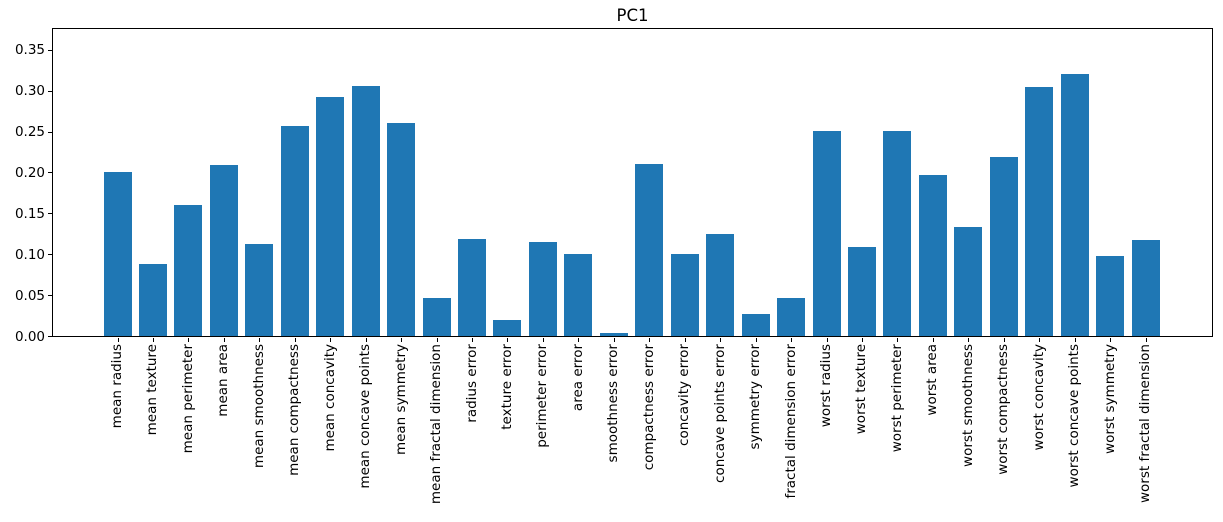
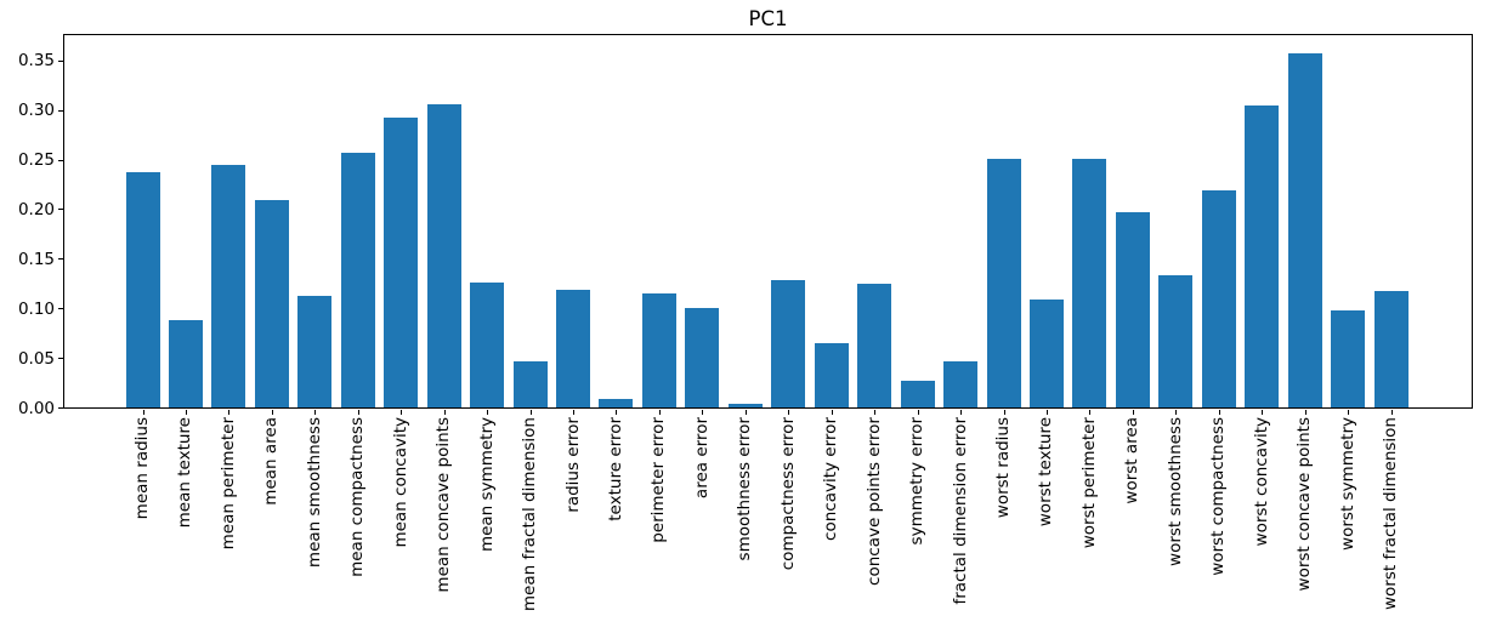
mean radius: 0.20 -> 0.24
mean perimeter: 0.16 -> 0.24
mean symmetry: 0.26 -> 0.13
texture error: 0.02 -> 0.01
compactness error: 0.21 -> 0.13
concavity error: 0.10 -> 0.07
worst concave points: 0.32 -> 0.36
